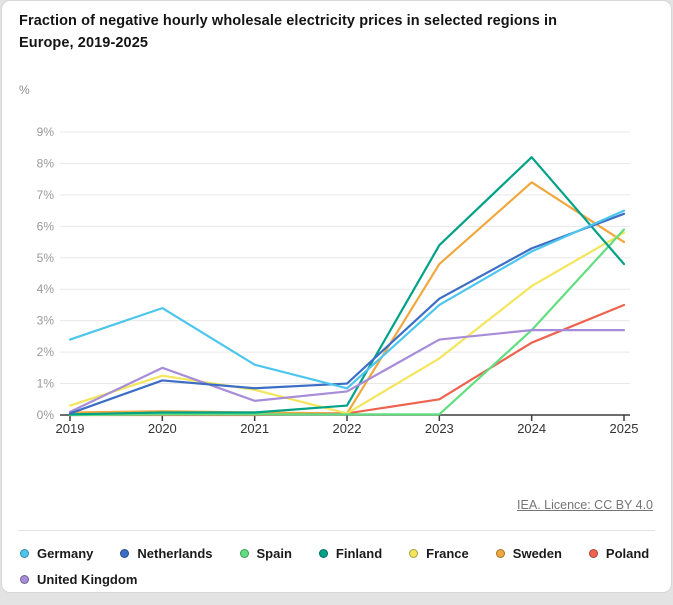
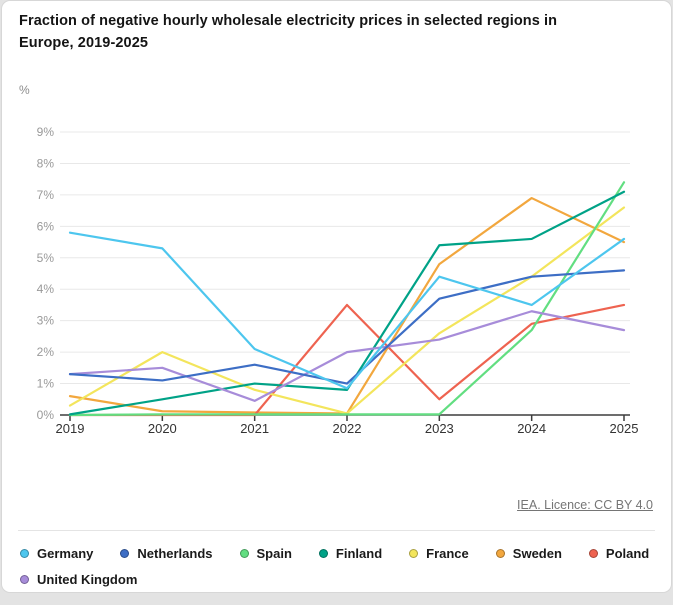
Germany/2019: 2.4% -> 5.8%
Netherlands/2019: 0.1% -> 1.3%
Sweden/2019: 0.1% -> 0.6%
United Kingdom/2019: 0.1% -> 1.3%
Germany/2020: 3.4% -> 5.3%
Finland/2020: 0.1% -> 0.5%
France/2020: 1.2% -> 2.0%
Germany/2021: 1.6% -> 2.1%
Netherlands/2021: 0.8% -> 1.6%
Finland/2021: 0.1% -> 1.0%
Finland/2022: 0.3% -> 0.8%
Poland/2022: 0.1% -> 3.5%
United Kingdom/2022: 0.8% -> 2.0%
Germany/2023: 3.5% -> 4.4%
France/2023: 1.8% -> 2.6%
Germany/2024: 5.2% -> 3.5%
Netherlands/2024: 5.3% -> 4.4%
Finland/2024: 8.2% -> 5.6%
France/2024: 4.1% -> 4.4%
Sweden/2024: 7.4% -> 6.9%
Poland/2024: 2.3% -> 2.9%
United Kingdom/2024: 2.7% -> 3.3%
Germany/2025: 6.5% -> 5.6%
Netherlands/2025: 6.4% -> 4.6%
Spain/2025: 5.9% -> 7.4%
Finland/2025: 4.8% -> 7.1%
France/2025: 5.8% -> 6.6%
